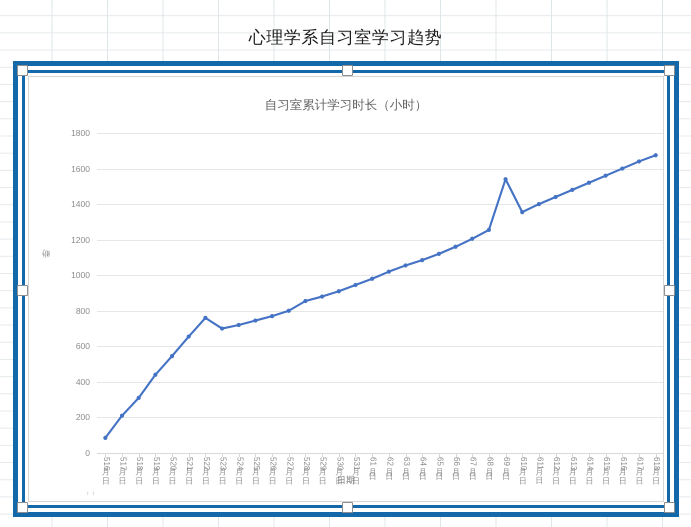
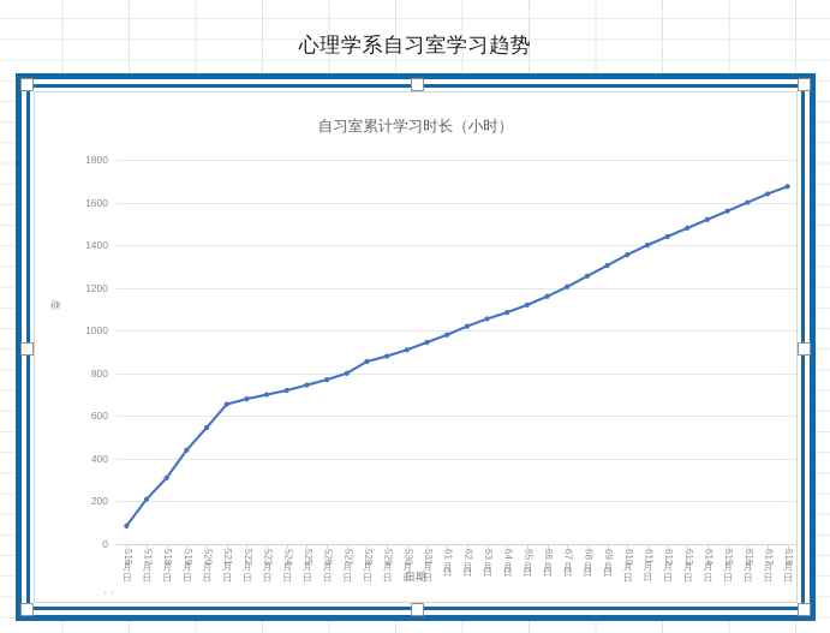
5月22日: 760 -> 680
6月9日: 1540 -> 1300
